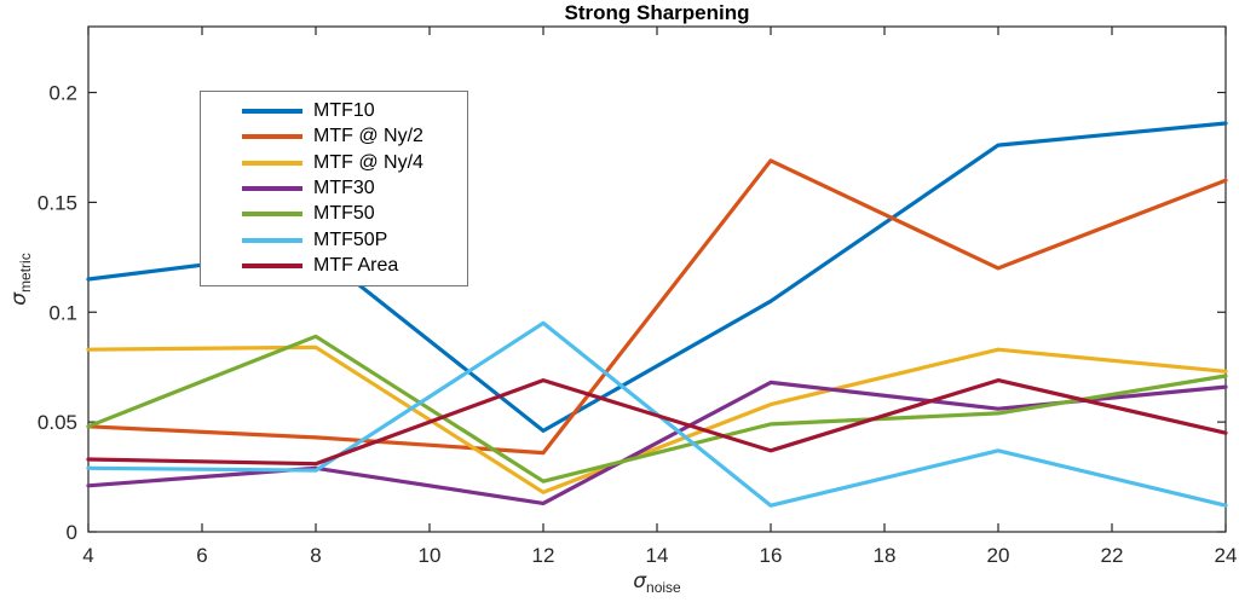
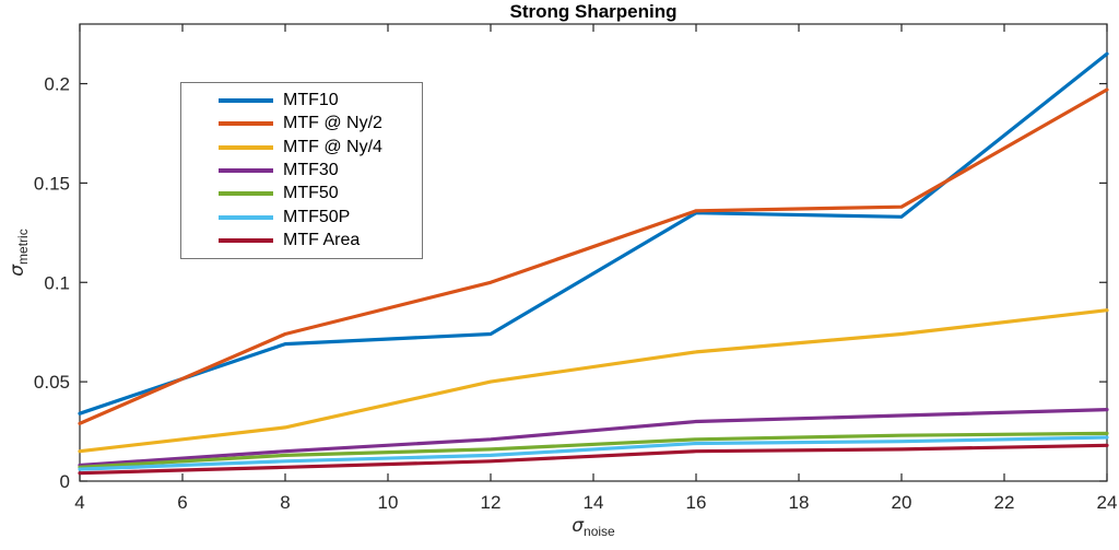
MTF10/4: 0.115 -> 0.034
MTF @ Ny/2/4: 0.048 -> 0.029
MTF @ Ny/4/4: 0.083 -> 0.015
MTF30/4: 0.021 -> 0.008
MTF50/4: 0.048 -> 0.007
MTF50P/4: 0.029 -> 0.006
MTF Area/4: 0.033 -> 0.004
MTF10/8: 0.128 -> 0.069
MTF @ Ny/2/8: 0.043 -> 0.074
MTF @ Ny/4/8: 0.084 -> 0.027
MTF30/8: 0.029 -> 0.015
MTF50/8: 0.089 -> 0.013
MTF50P/8: 0.028 -> 0.010
MTF Area/8: 0.031 -> 0.007
MTF10/12: 0.046 -> 0.074
MTF @ Ny/2/12: 0.036 -> 0.100
MTF @ Ny/4/12: 0.018 -> 0.050
MTF30/12: 0.013 -> 0.021
MTF50/12: 0.023 -> 0.016
MTF50P/12: 0.095 -> 0.013
MTF Area/12: 0.069 -> 0.010
MTF10/16: 0.105 -> 0.135
MTF @ Ny/2/16: 0.169 -> 0.136
MTF @ Ny/4/16: 0.058 -> 0.065
MTF30/16: 0.068 -> 0.030
MTF50/16: 0.049 -> 0.021
MTF50P/16: 0.012 -> 0.019
MTF Area/16: 0.037 -> 0.015
MTF10/20: 0.176 -> 0.133
MTF @ Ny/2/20: 0.120 -> 0.138
MTF @ Ny/4/20: 0.083 -> 0.074
MTF30/20: 0.056 -> 0.033
MTF50/20: 0.054 -> 0.023
MTF50P/20: 0.037 -> 0.020
MTF Area/20: 0.069 -> 0.016
MTF10/24: 0.186 -> 0.215
MTF @ Ny/2/24: 0.160 -> 0.197
MTF @ Ny/4/24: 0.073 -> 0.086
MTF30/24: 0.066 -> 0.036
MTF50/24: 0.071 -> 0.024
MTF50P/24: 0.012 -> 0.022
MTF Area/24: 0.045 -> 0.018
